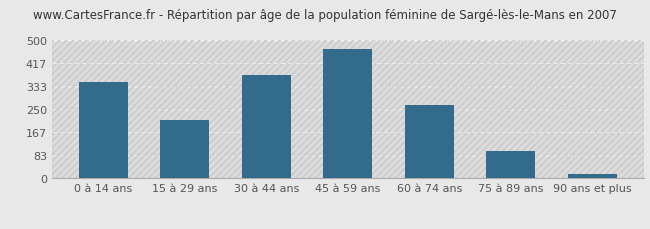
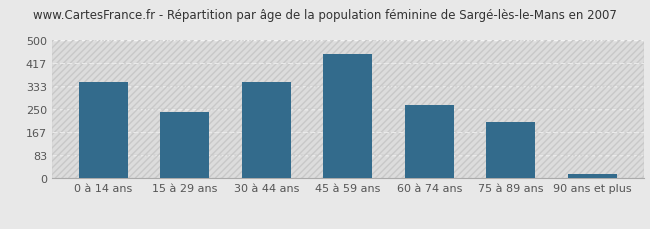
15 à 29 ans: 210 -> 240
30 à 44 ans: 375 -> 350
45 à 59 ans: 470 -> 450
75 à 89 ans: 100 -> 205
